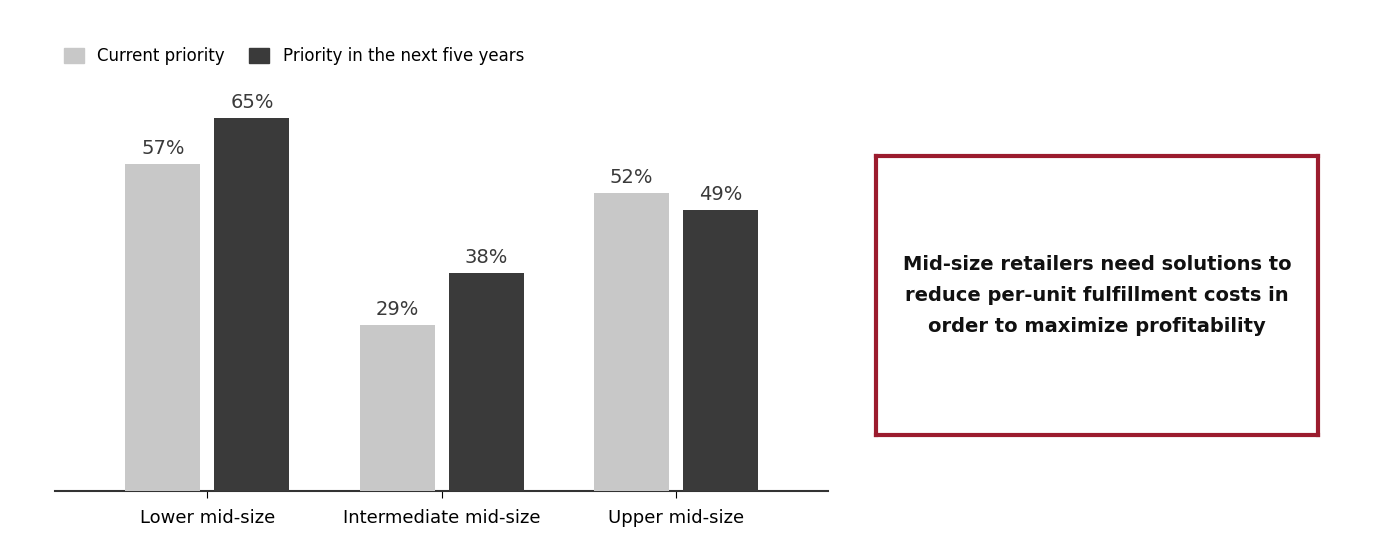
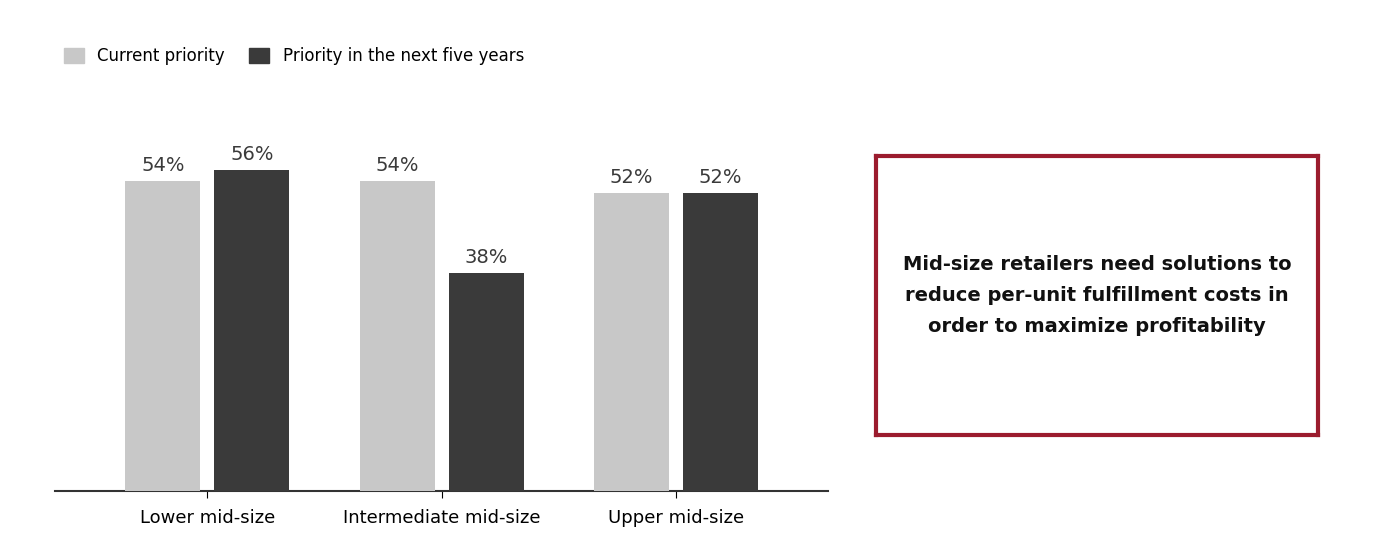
Current priority/Lower mid-size: 57% -> 54%
Priority in the next five years/Lower mid-size: 65% -> 56%
Current priority/Intermediate mid-size: 29% -> 54%
Priority in the next five years/Upper mid-size: 49% -> 52%
